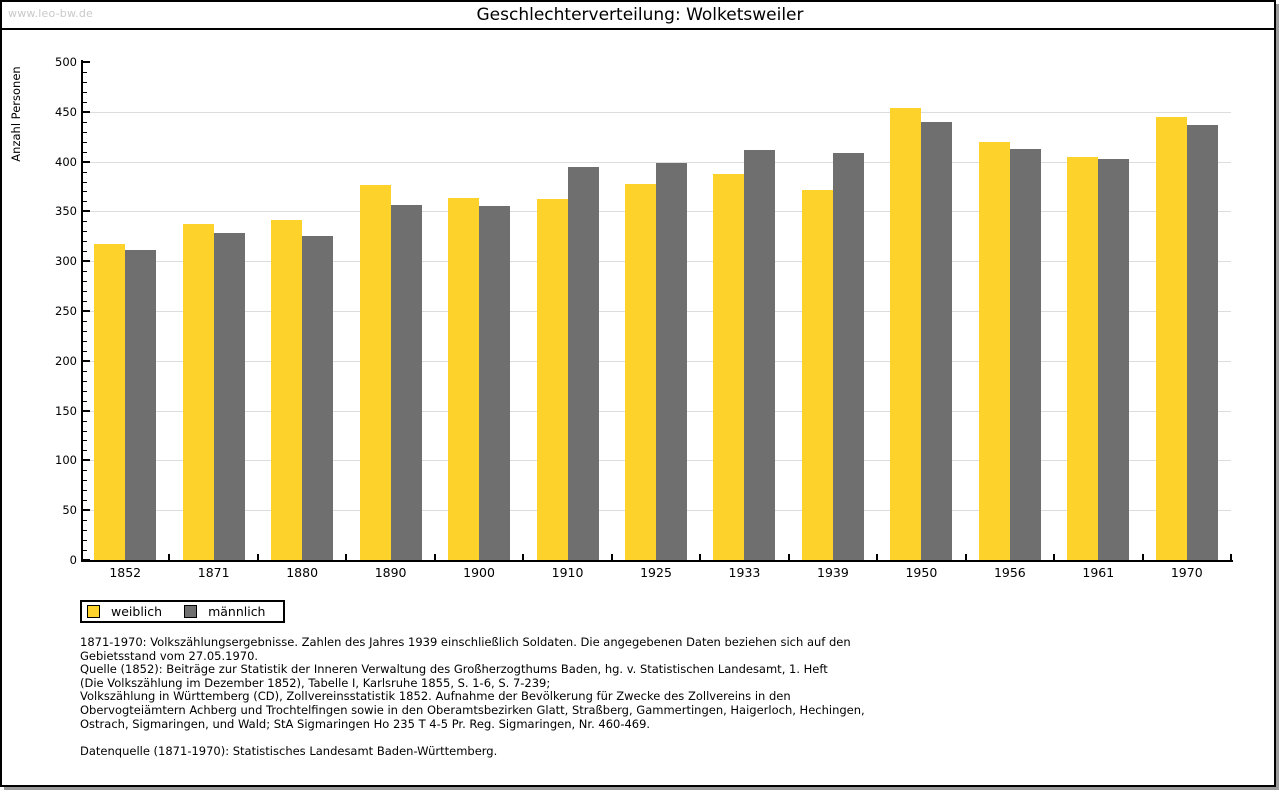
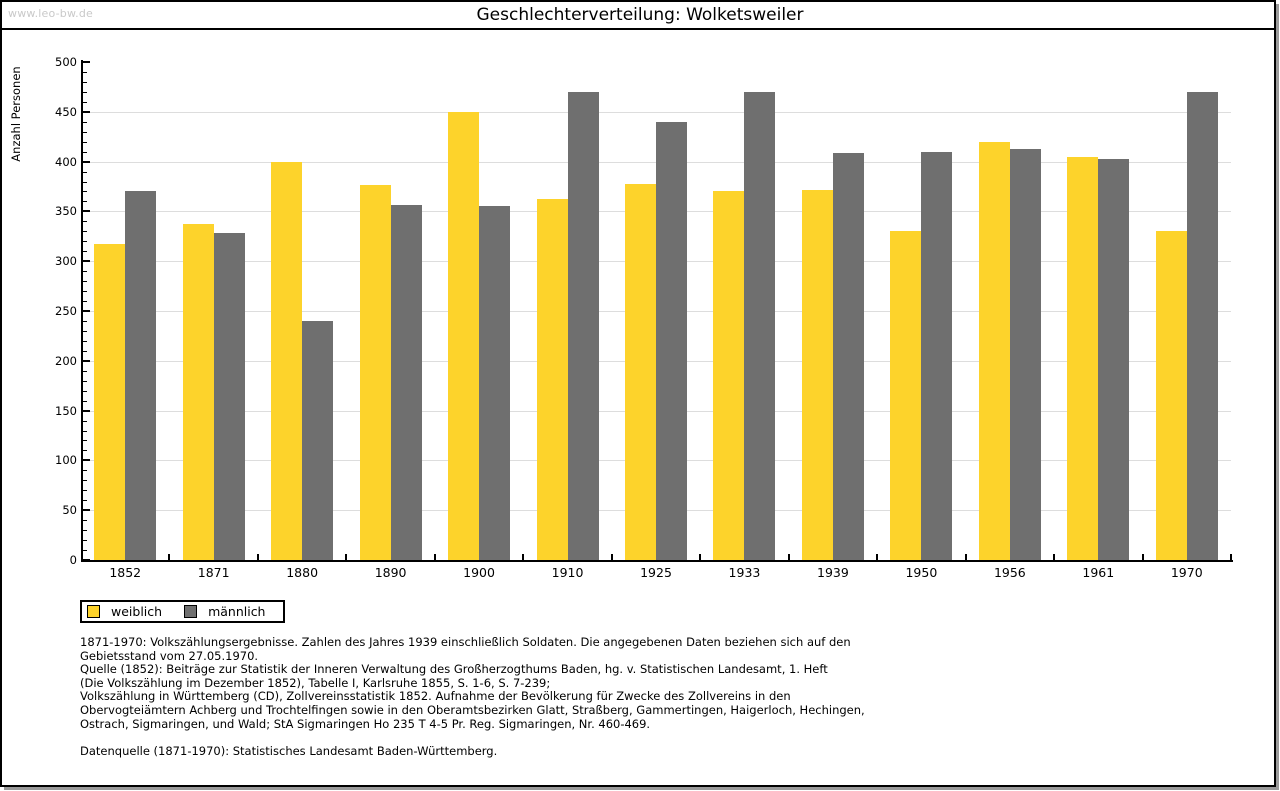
männlich/1852: 310 -> 370
weiblich/1880: 340 -> 400
männlich/1880: 320 -> 240
weiblich/1900: 360 -> 450
männlich/1910: 400 -> 470
männlich/1925: 400 -> 440
weiblich/1933: 390 -> 370
männlich/1933: 410 -> 470
weiblich/1950: 450 -> 330
männlich/1950: 440 -> 410
weiblich/1970: 440 -> 330
männlich/1970: 440 -> 470
